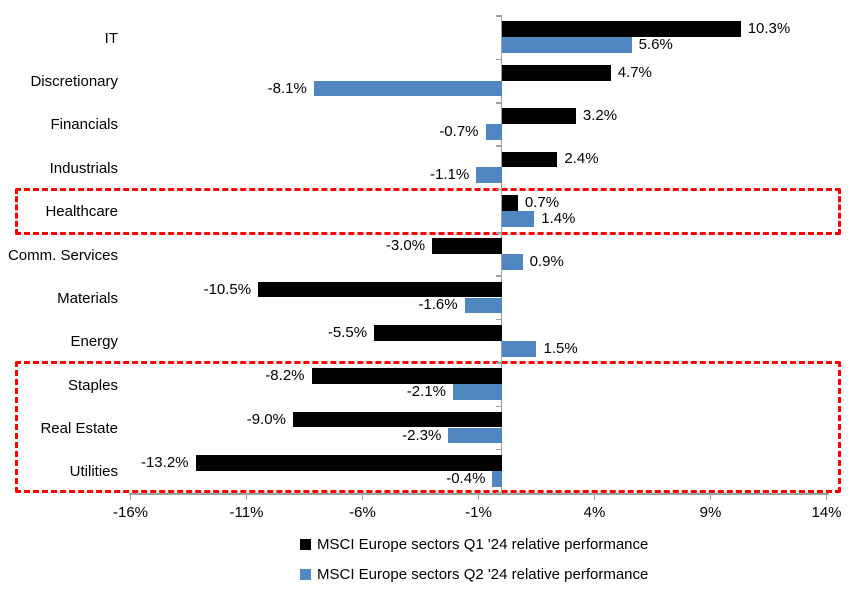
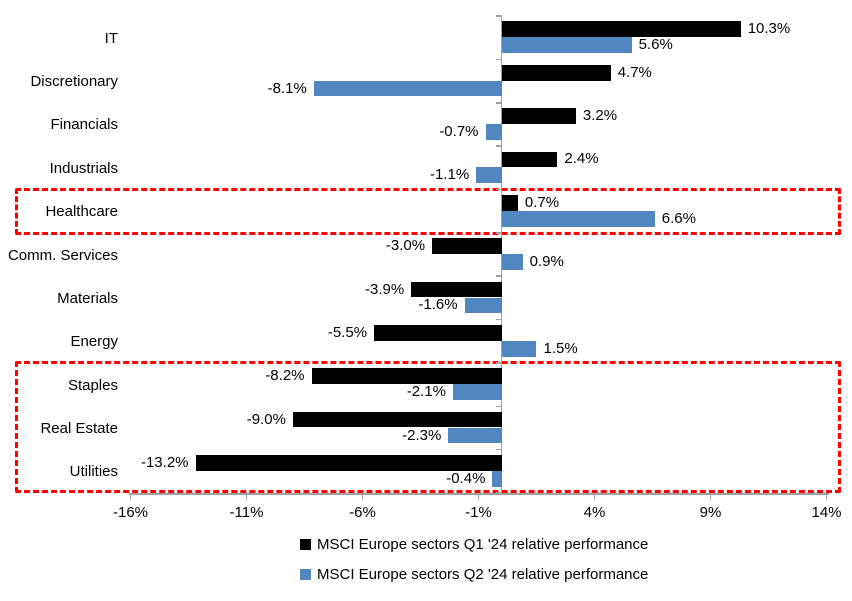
MSCI Europe sectors Q2 '24 relative performance/Healthcare: 1.4% -> 6.6%
MSCI Europe sectors Q1 '24 relative performance/Materials: -10.5% -> -3.9%
